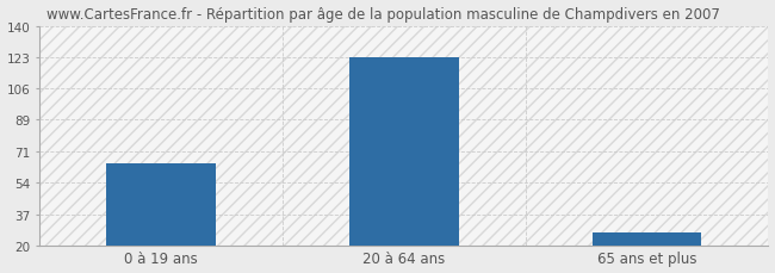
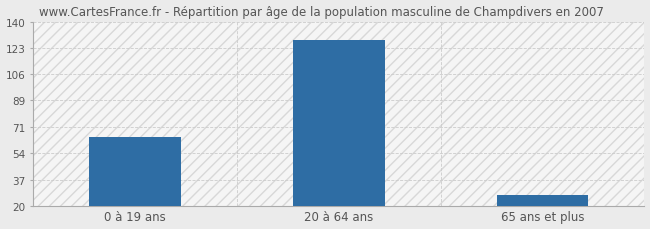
20 à 64 ans: 123 -> 128
